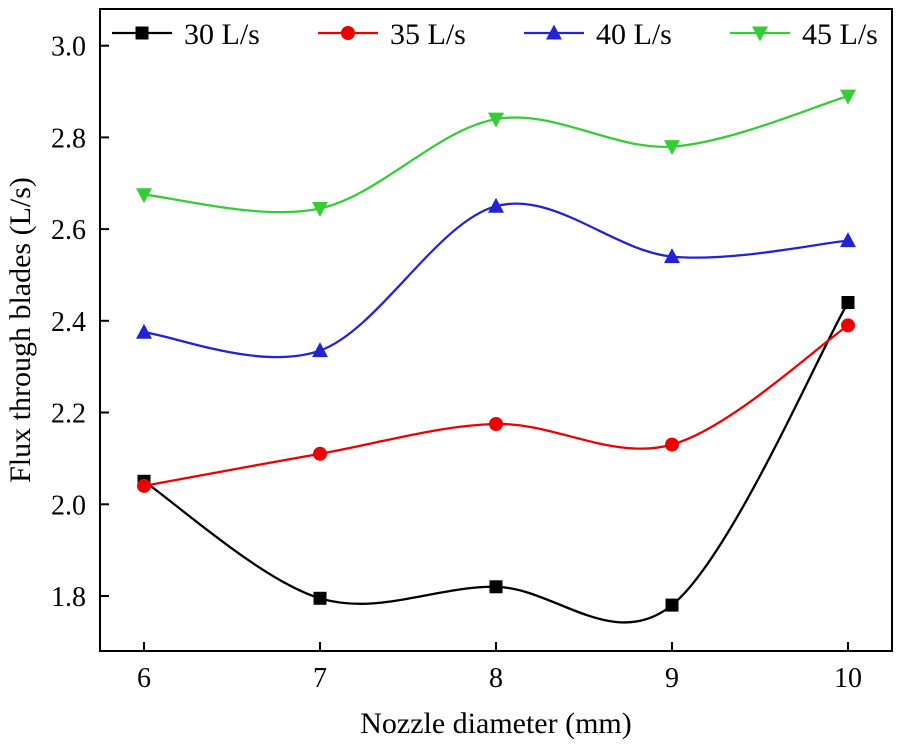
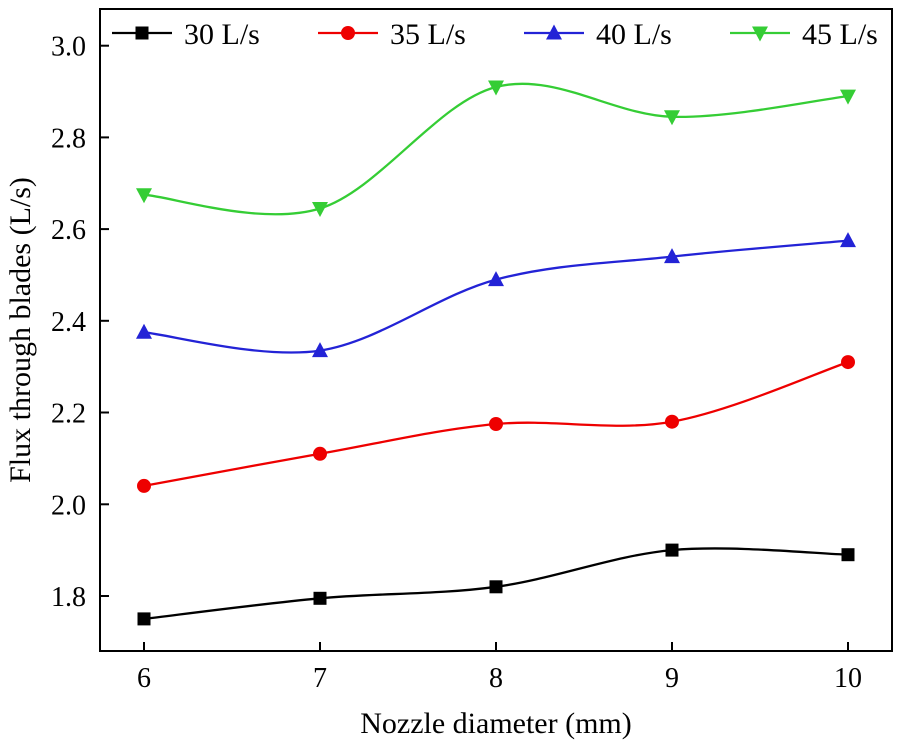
30 L/s/6: 2.05 -> 1.75
40 L/s/8: 2.65 -> 2.49
45 L/s/8: 2.84 -> 2.91
30 L/s/9: 1.78 -> 1.90
35 L/s/9: 2.13 -> 2.18
45 L/s/9: 2.78 -> 2.85
30 L/s/10: 2.44 -> 1.89
35 L/s/10: 2.39 -> 2.31
